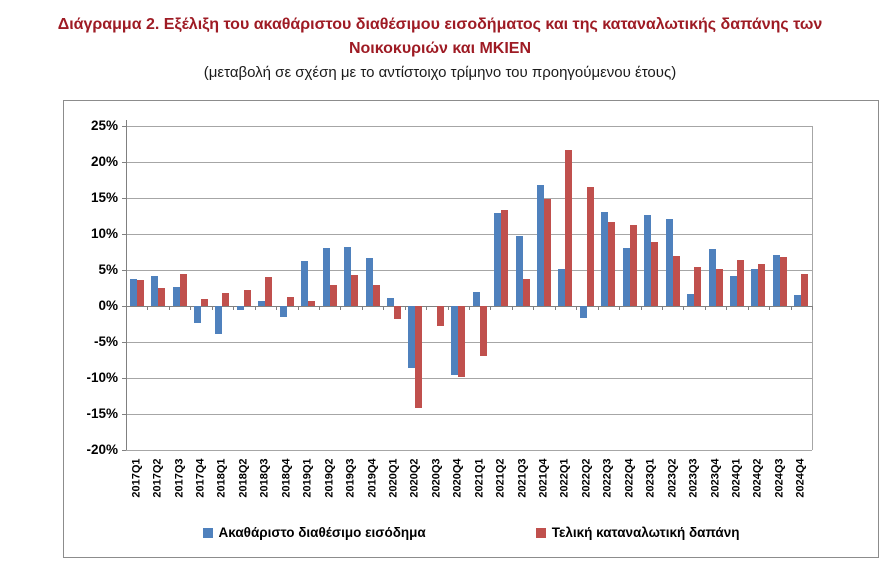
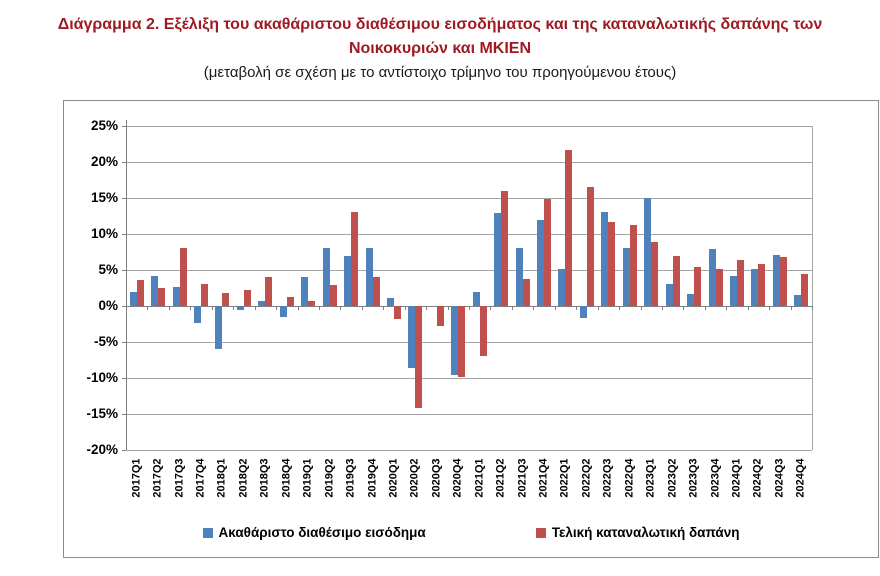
Ακαθάριστο διαθέσιμο εισόδημα/2017Q1: 4% -> 2%
Τελική καταναλωτική δαπάνη/2017Q3: 4% -> 8%
Τελική καταναλωτική δαπάνη/2017Q4: 1% -> 3%
Ακαθάριστο διαθέσιμο εισόδημα/2018Q1: -4% -> -6%
Ακαθάριστο διαθέσιμο εισόδημα/2019Q1: 6% -> 4%
Ακαθάριστο διαθέσιμο εισόδημα/2019Q3: 8% -> 7%
Τελική καταναλωτική δαπάνη/2019Q3: 4% -> 13%
Ακαθάριστο διαθέσιμο εισόδημα/2019Q4: 7% -> 8%
Τελική καταναλωτική δαπάνη/2019Q4: 3% -> 4%
Τελική καταναλωτική δαπάνη/2021Q2: 13% -> 16%
Ακαθάριστο διαθέσιμο εισόδημα/2021Q3: 10% -> 8%
Ακαθάριστο διαθέσιμο εισόδημα/2021Q4: 17% -> 12%
Ακαθάριστο διαθέσιμο εισόδημα/2023Q1: 13% -> 15%
Ακαθάριστο διαθέσιμο εισόδημα/2023Q2: 12% -> 3%
